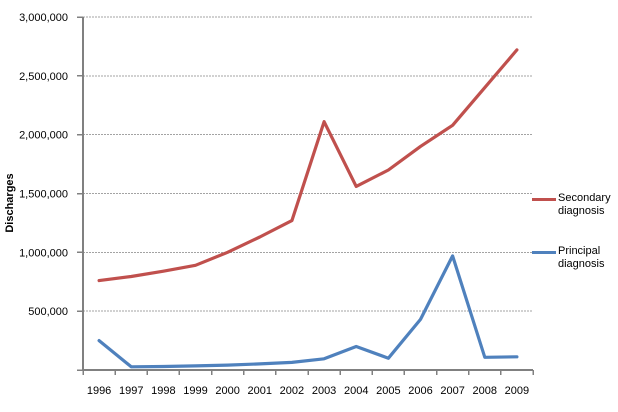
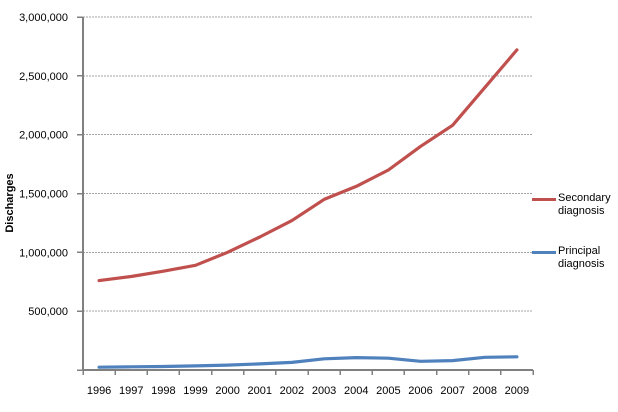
Principal diagnosis/1996: 250000 -> 20000
Secondary diagnosis/2003: 2110000 -> 1450000
Principal diagnosis/2004: 200000 -> 100000
Principal diagnosis/2006: 430000 -> 70000
Principal diagnosis/2007: 970000 -> 80000
